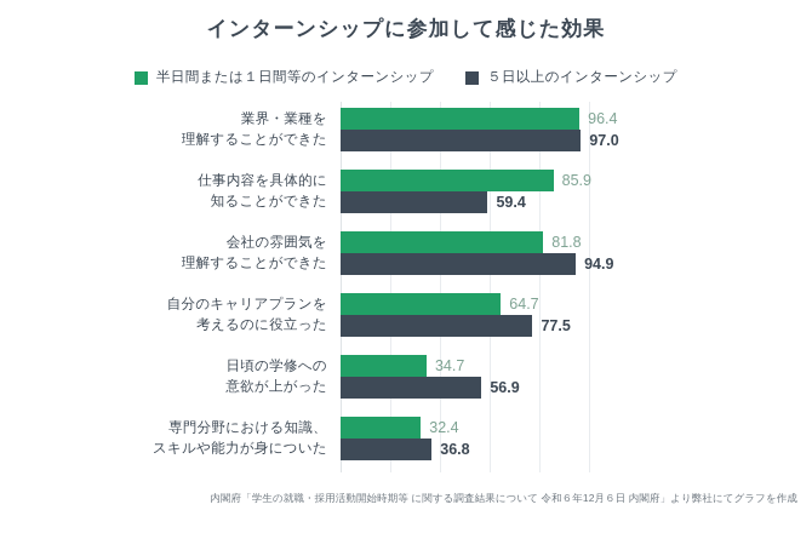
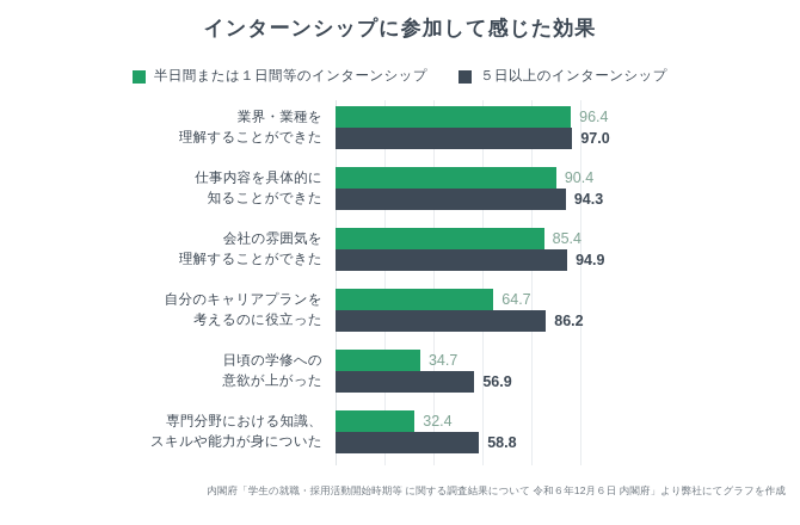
半日間または１日間等のインターンシップ/仕事内容を具体的に 知ることができた: 85.9 -> 90.4
５日以上のインターンシップ/仕事内容を具体的に 知ることができた: 59.4 -> 94.3
半日間または１日間等のインターンシップ/会社の雰囲気を 理解することができた: 81.8 -> 85.4
５日以上のインターンシップ/自分のキャリアプランを 考えるのに役立った: 77.5 -> 86.2
５日以上のインターンシップ/専門分野における知識、 スキルや能力が身についた: 36.8 -> 58.8
